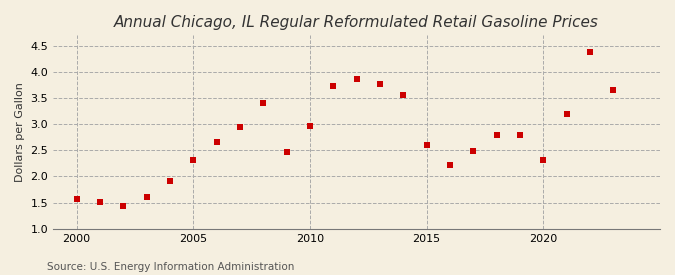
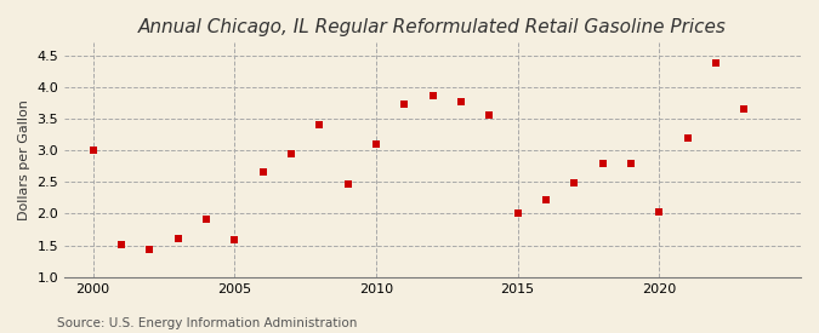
2000: 1.56 -> 3.00
2005: 2.31 -> 1.58
2010: 2.96 -> 3.10
2015: 2.60 -> 2.00
2020: 2.31 -> 2.02
